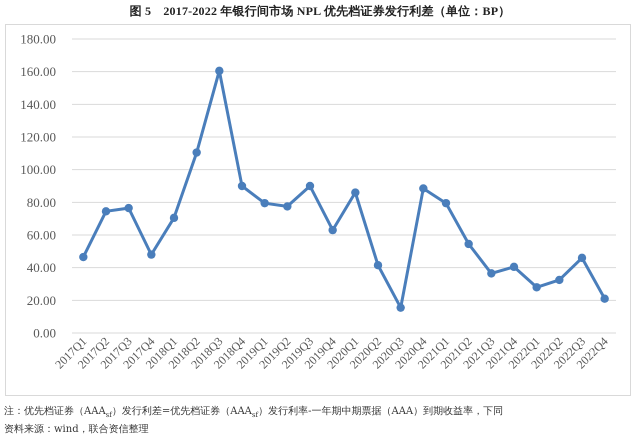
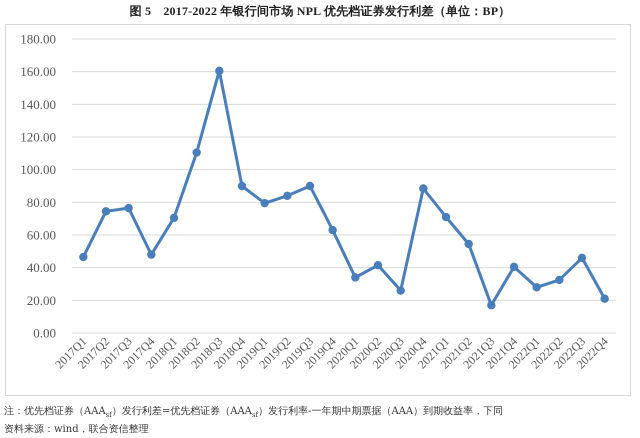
2019Q2: 78 -> 84
2020Q1: 86 -> 34
2020Q3: 16 -> 26
2021Q1: 80 -> 71
2021Q3: 36 -> 17
